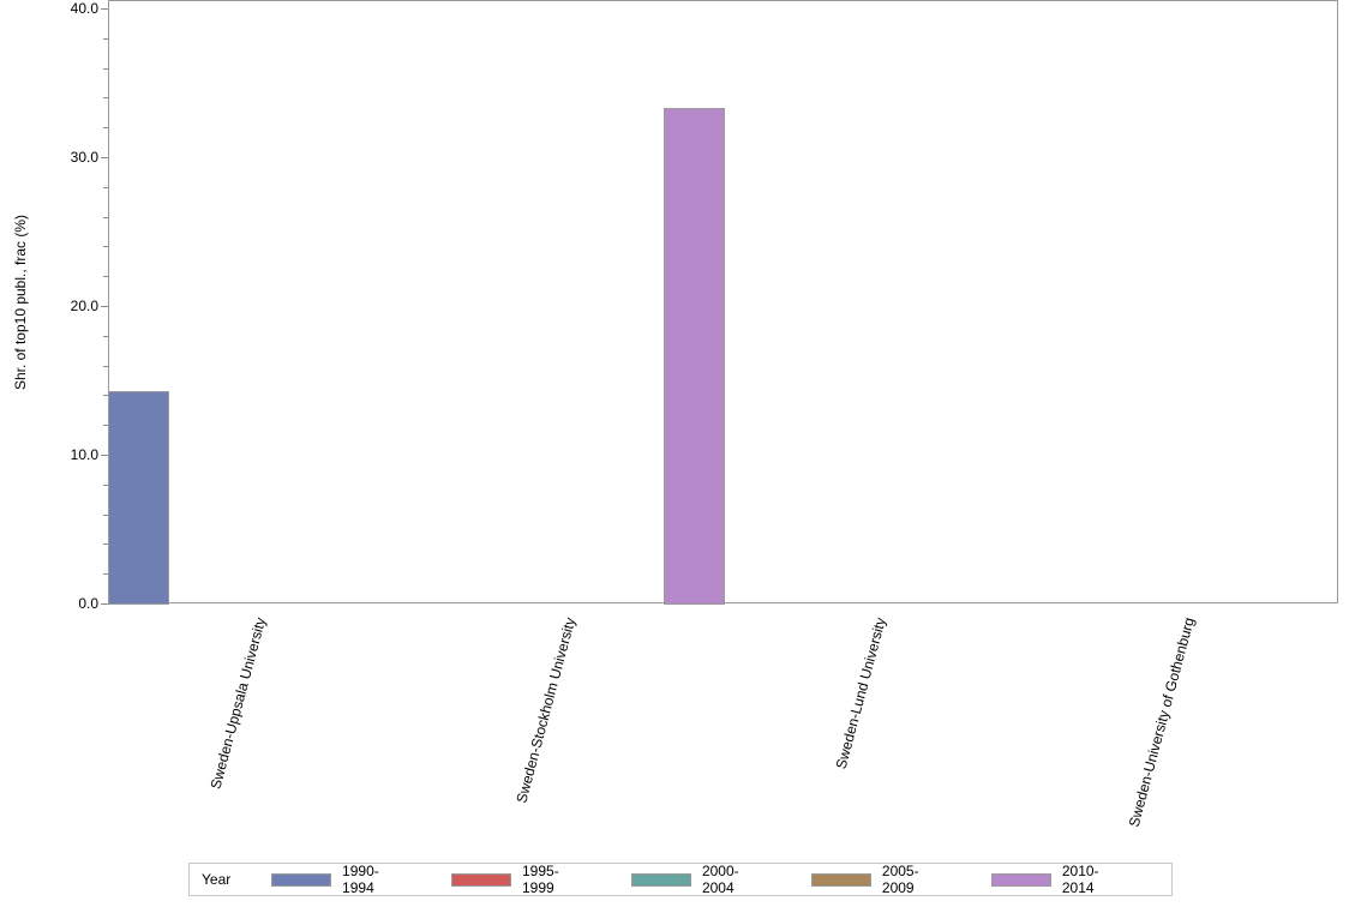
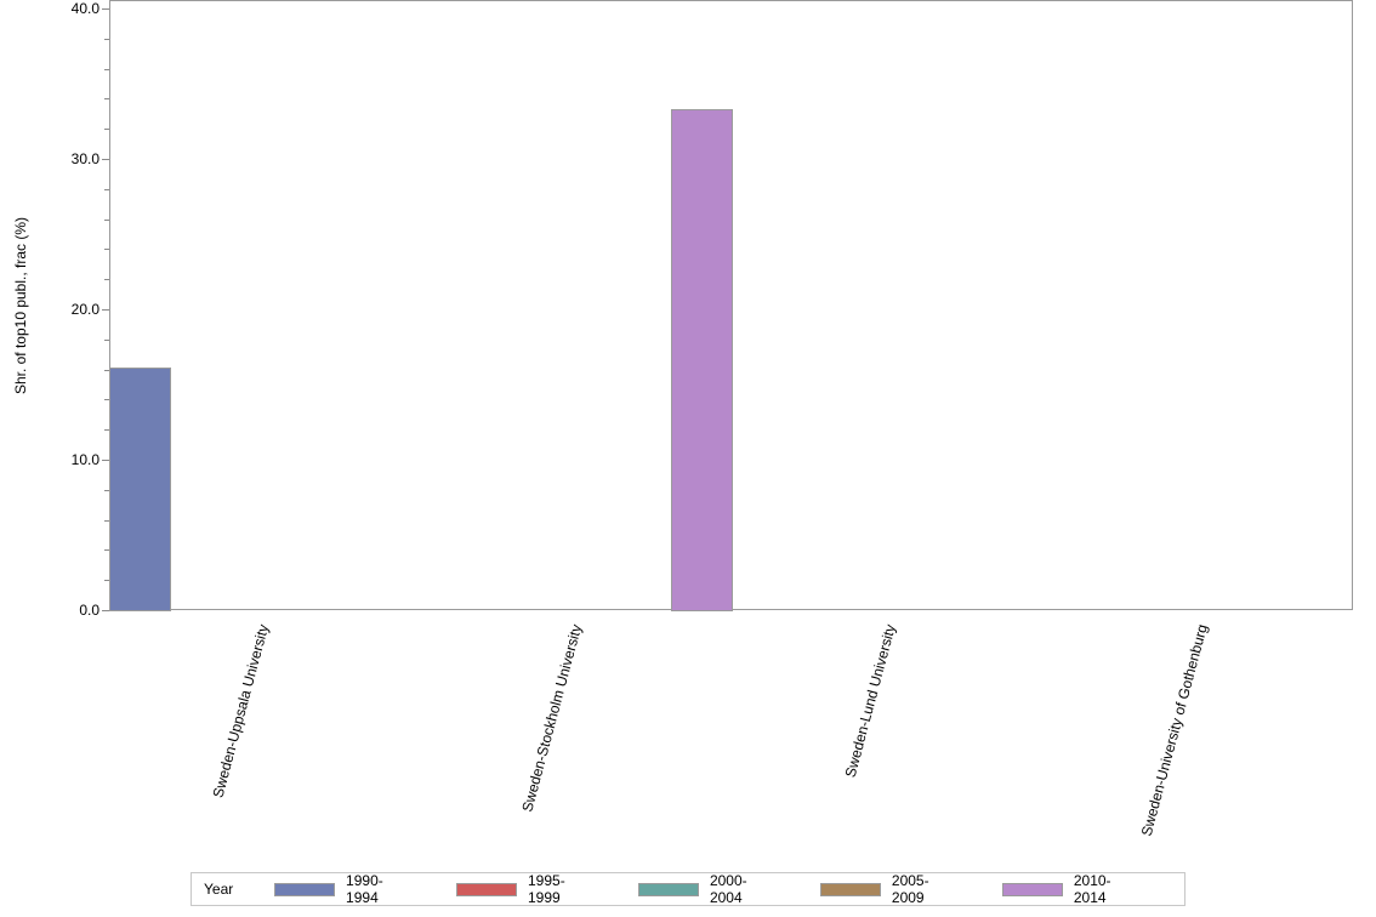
1990-1994/Sweden-Uppsala University: 14.3 -> 16.1
